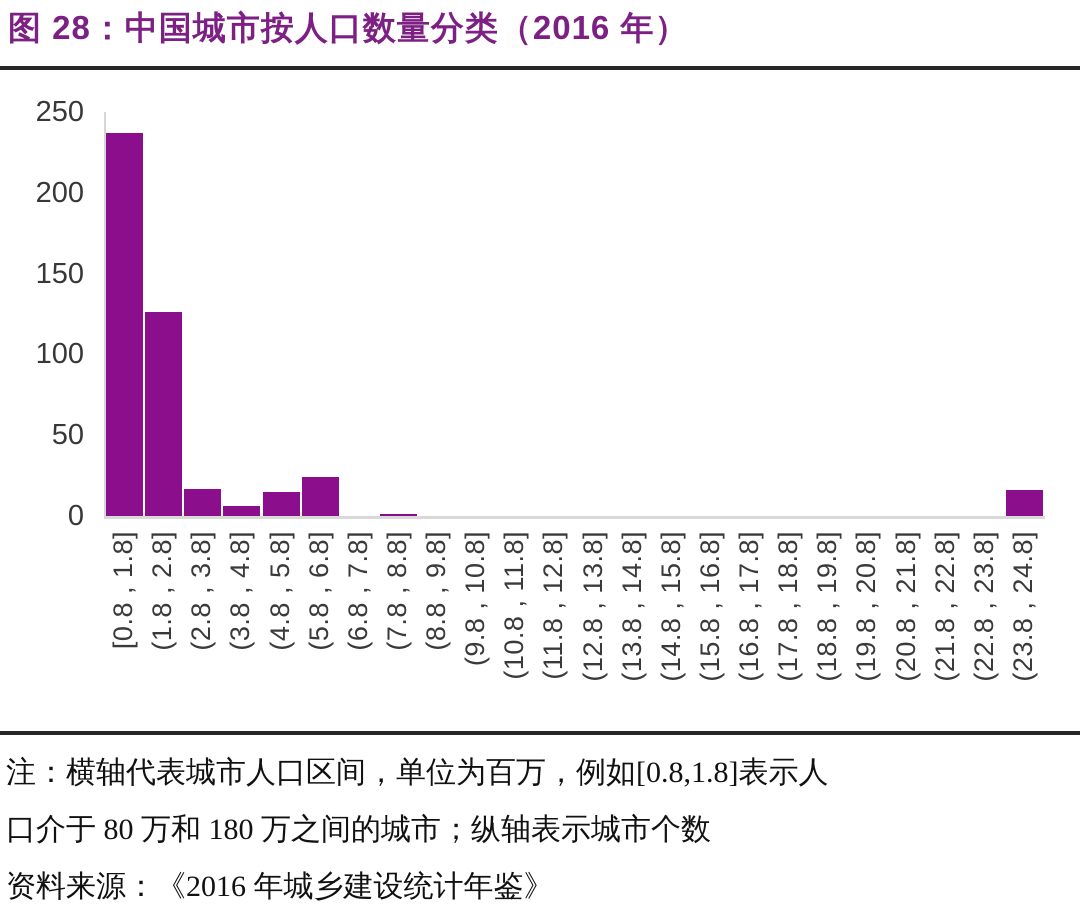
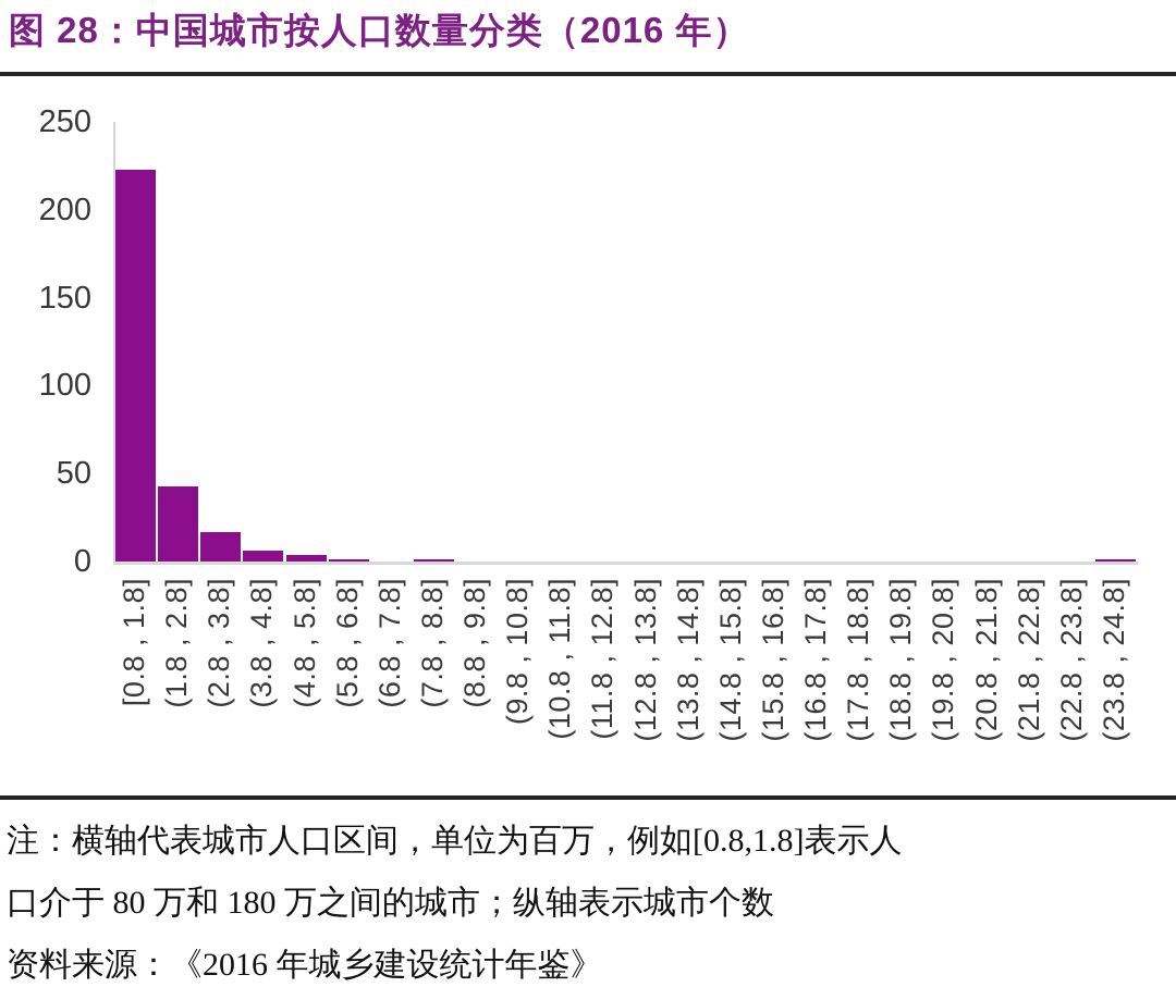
[0.8 , 1.8]: 237 -> 223
(1.8 , 2.8]: 126 -> 43
(4.8 , 5.8]: 15 -> 4
(5.8 , 6.8]: 24 -> 1
(23.8 , 24.8]: 16 -> 1
